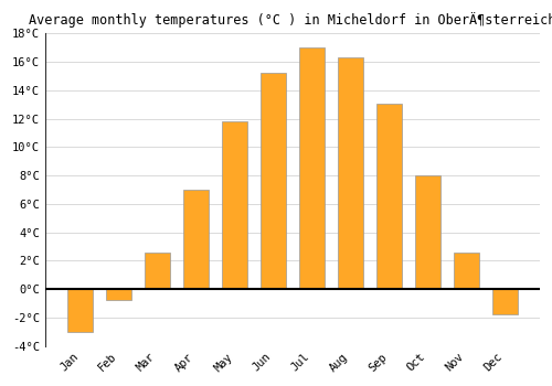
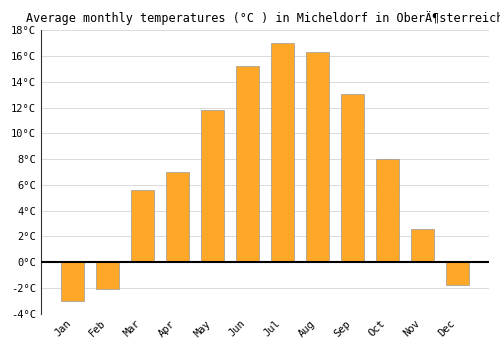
Feb: -0.8°C -> -2.1°C
Mar: 2.6°C -> 5.6°C
